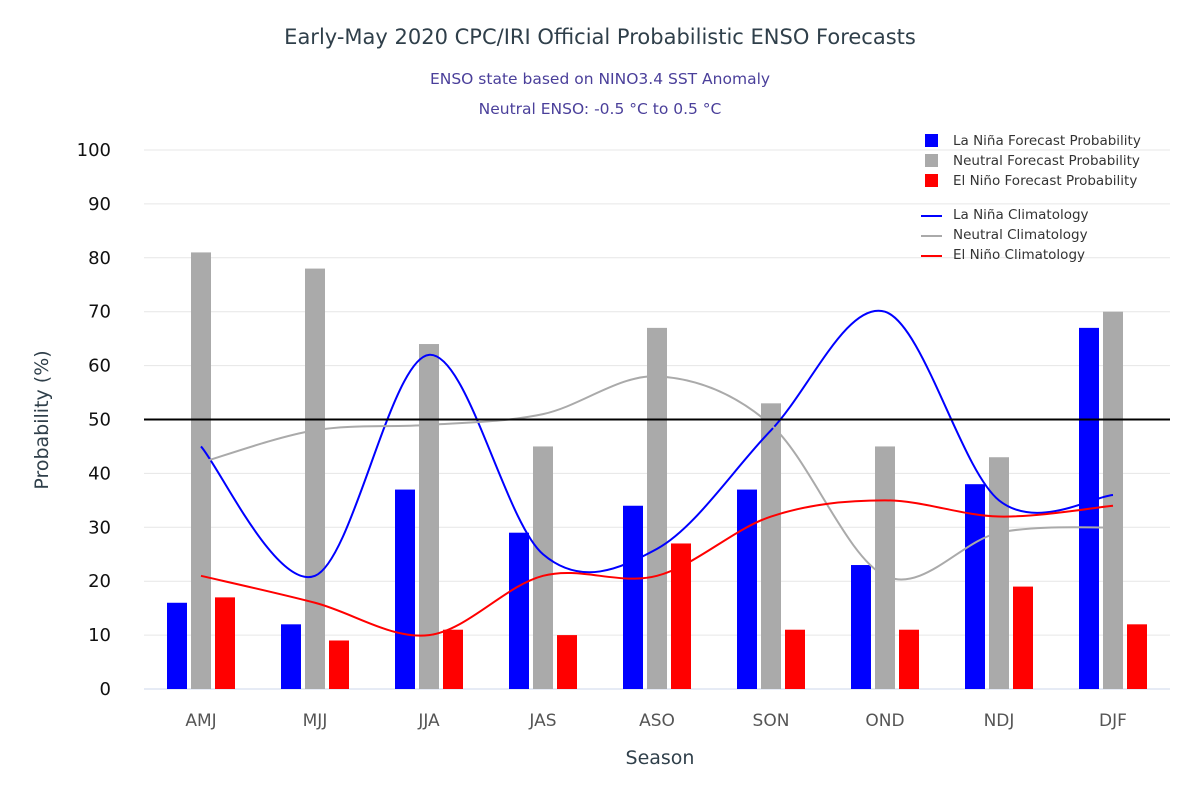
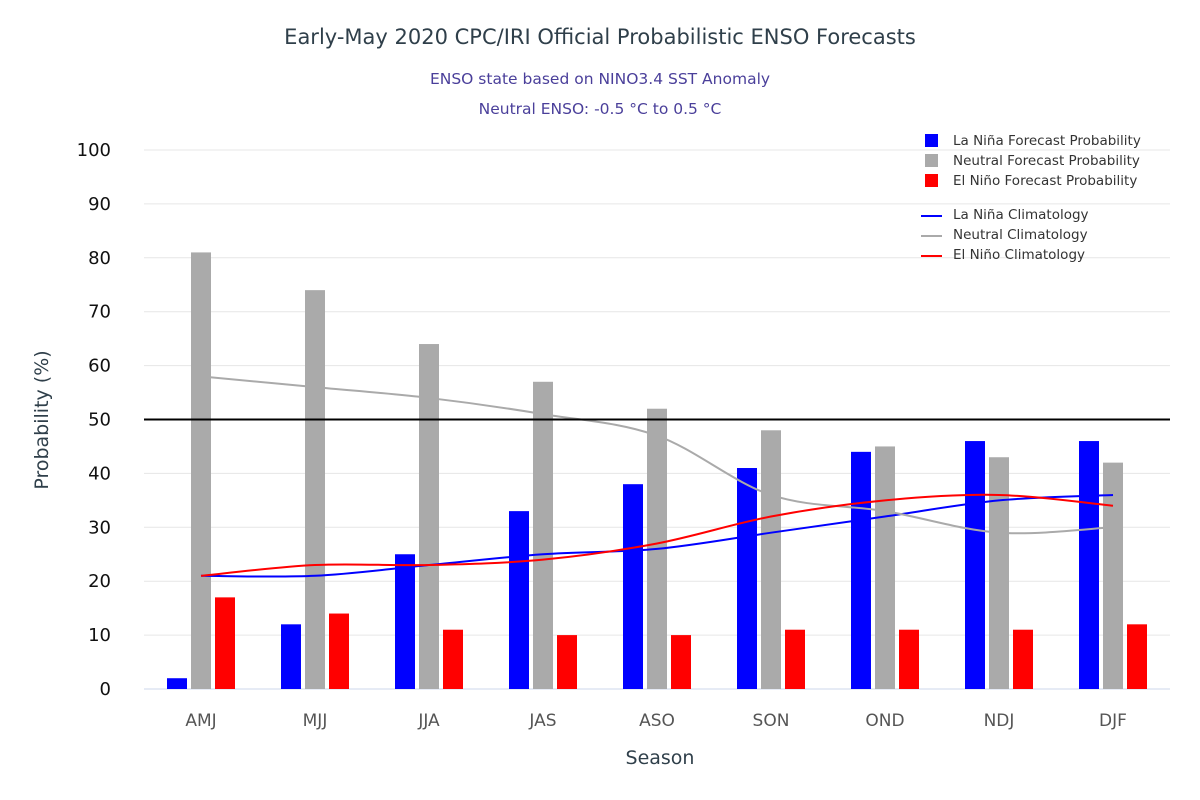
La Niña Forecast Probability/AMJ: 16 -> 2
La Niña Climatology/AMJ: 45 -> 21
Neutral Climatology/AMJ: 42 -> 58
Neutral Forecast Probability/MJJ: 78 -> 74
El Niño Forecast Probability/MJJ: 9 -> 14
Neutral Climatology/MJJ: 48 -> 56
El Niño Climatology/MJJ: 16 -> 23
La Niña Forecast Probability/JJA: 37 -> 25
La Niña Climatology/JJA: 62 -> 23
Neutral Climatology/JJA: 49 -> 54
El Niño Climatology/JJA: 10 -> 23
La Niña Forecast Probability/JAS: 29 -> 33
Neutral Forecast Probability/JAS: 45 -> 57
El Niño Climatology/JAS: 21 -> 24
La Niña Forecast Probability/ASO: 34 -> 38
Neutral Forecast Probability/ASO: 67 -> 52
El Niño Forecast Probability/ASO: 27 -> 10
Neutral Climatology/ASO: 58 -> 47
El Niño Climatology/ASO: 21 -> 27
La Niña Forecast Probability/SON: 37 -> 41
Neutral Forecast Probability/SON: 53 -> 48
La Niña Climatology/SON: 48 -> 29
Neutral Climatology/SON: 49 -> 36
La Niña Forecast Probability/OND: 23 -> 44
La Niña Climatology/OND: 70 -> 32
Neutral Climatology/OND: 21 -> 33
La Niña Forecast Probability/NDJ: 38 -> 46
El Niño Forecast Probability/NDJ: 19 -> 11
El Niño Climatology/NDJ: 32 -> 36
La Niña Forecast Probability/DJF: 67 -> 46
Neutral Forecast Probability/DJF: 70 -> 42
